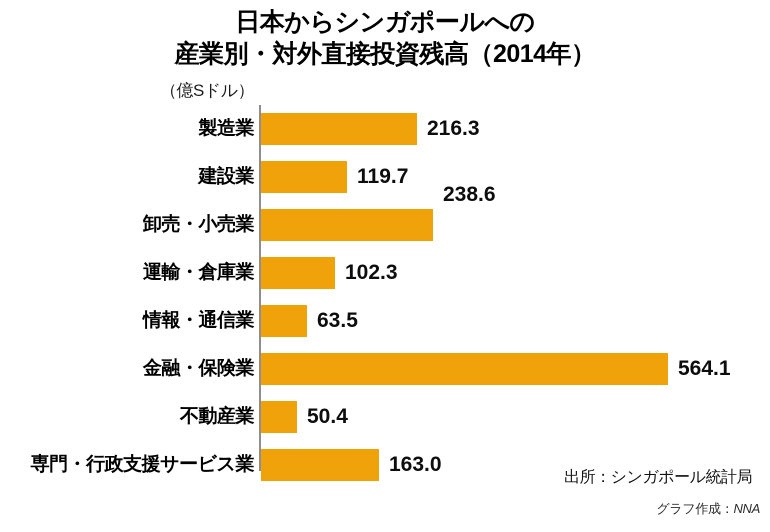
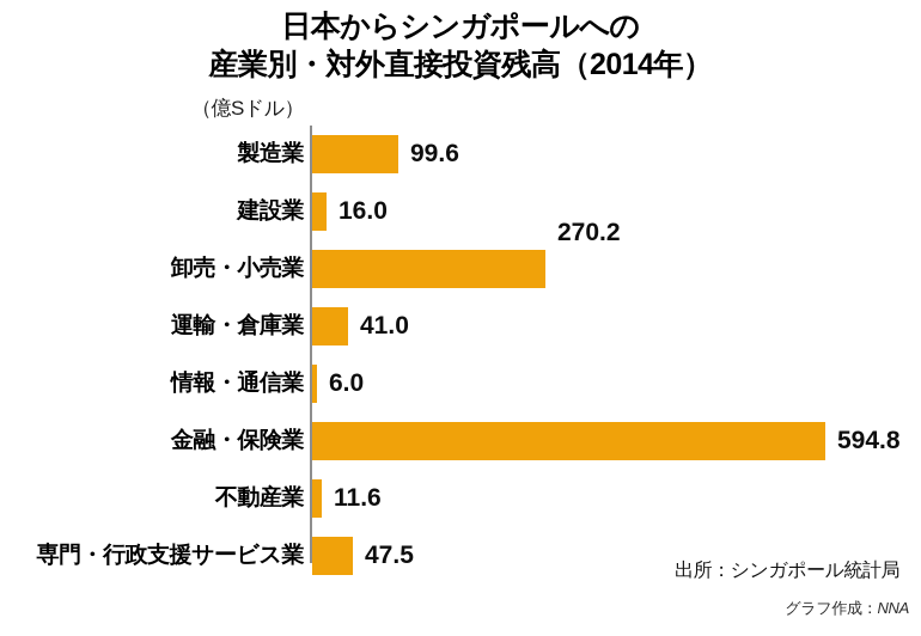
製造業: 216.3 -> 99.6
建設業: 119.7 -> 16.0
卸売・小売業: 238.6 -> 270.2
運輸・倉庫業: 102.3 -> 41.0
情報・通信業: 63.5 -> 6.0
金融・保険業: 564.1 -> 594.8
不動産業: 50.4 -> 11.6
専門・行政支援サービス業: 163.0 -> 47.5
